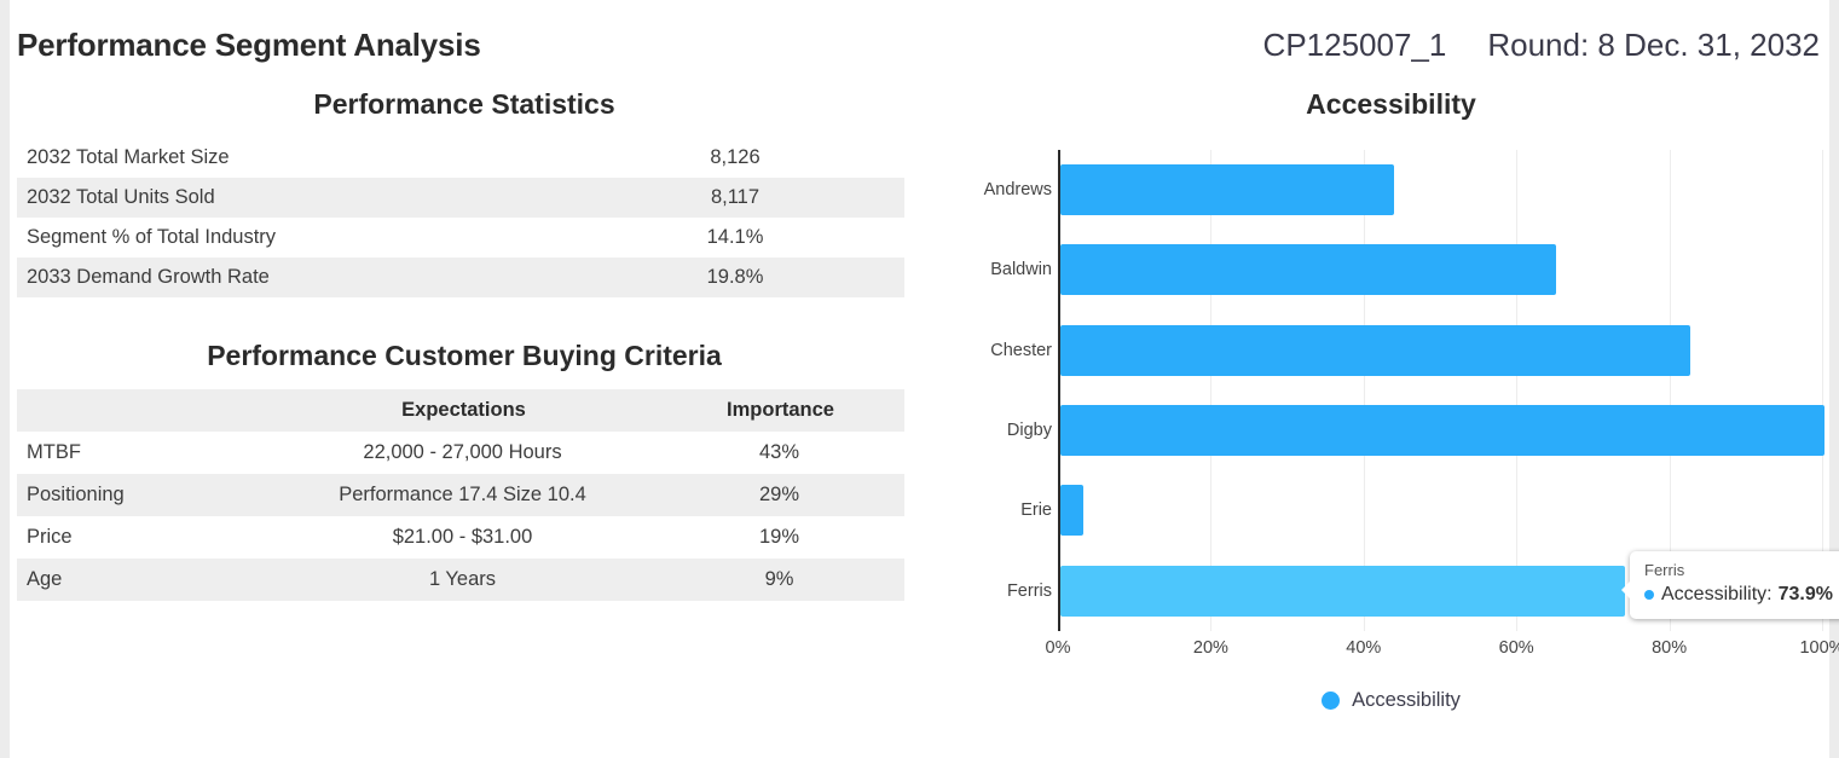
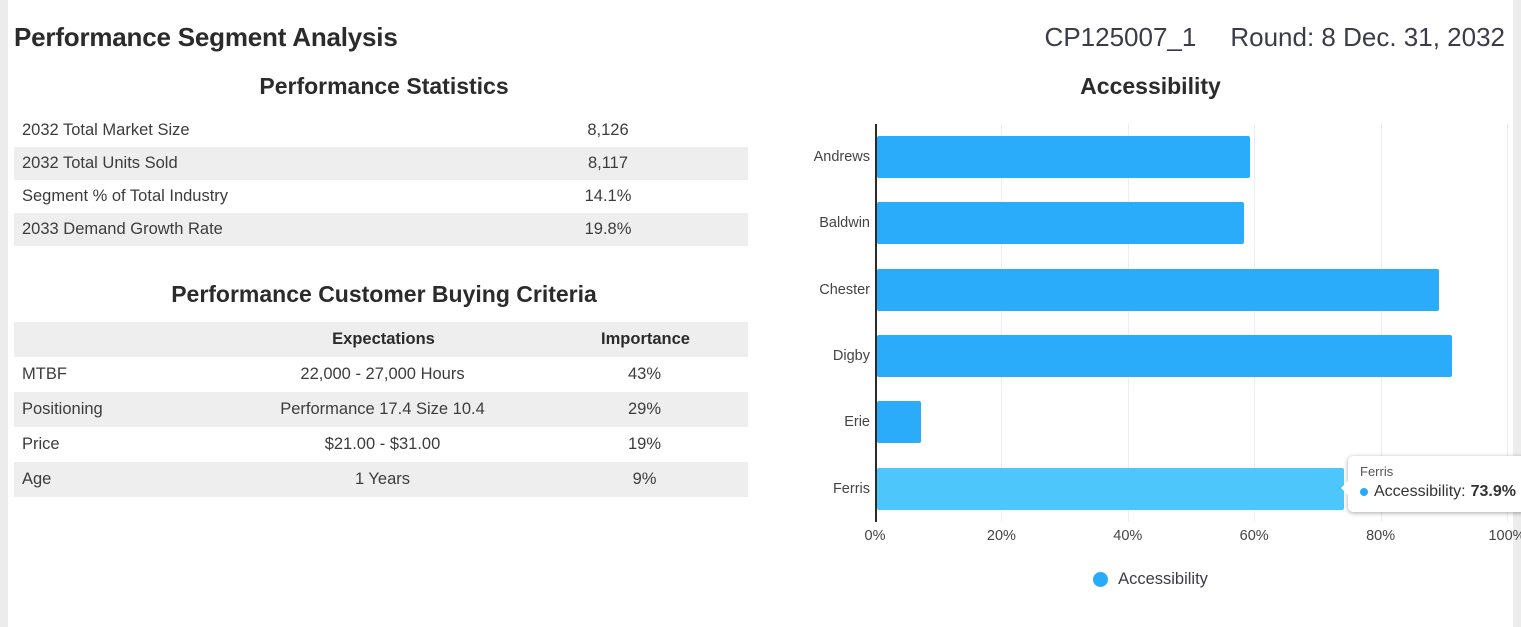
Andrews: 44% -> 59%
Baldwin: 65% -> 58%
Chester: 82% -> 89%
Digby: 100% -> 91%
Erie: 3% -> 7%
